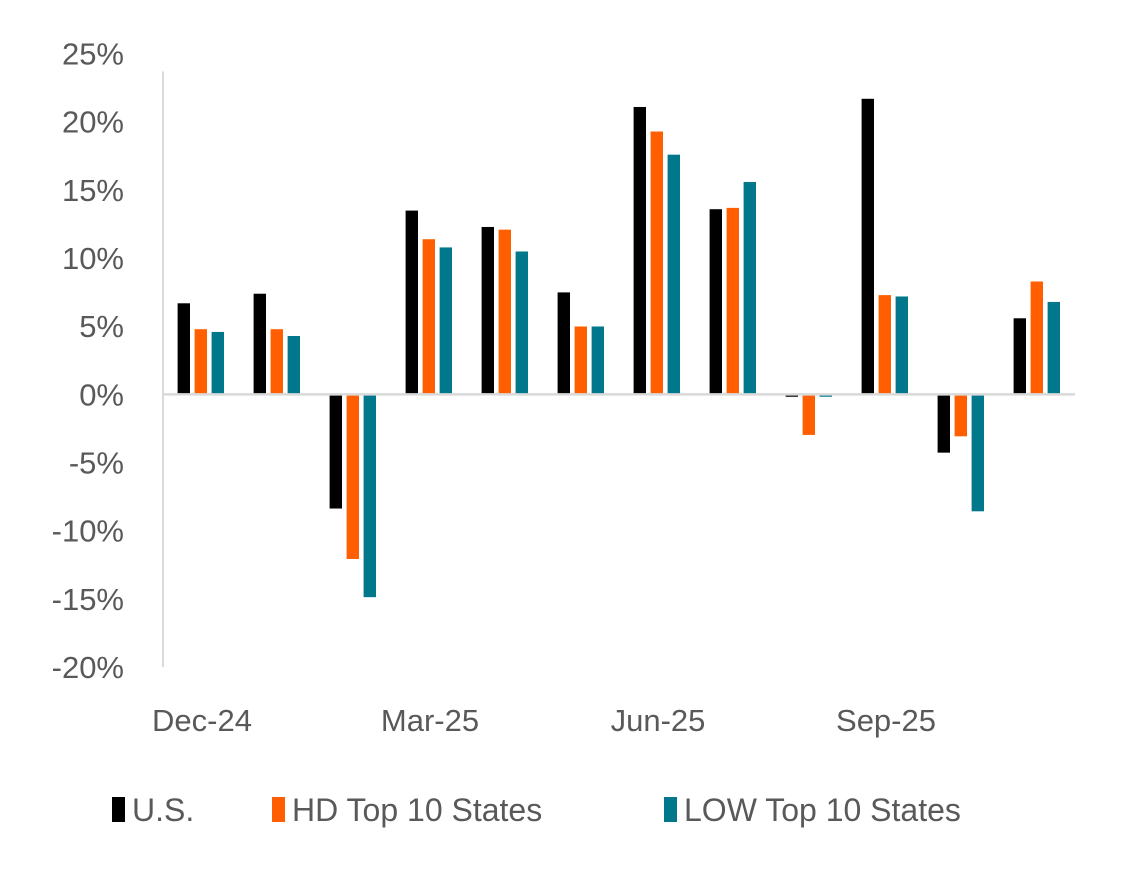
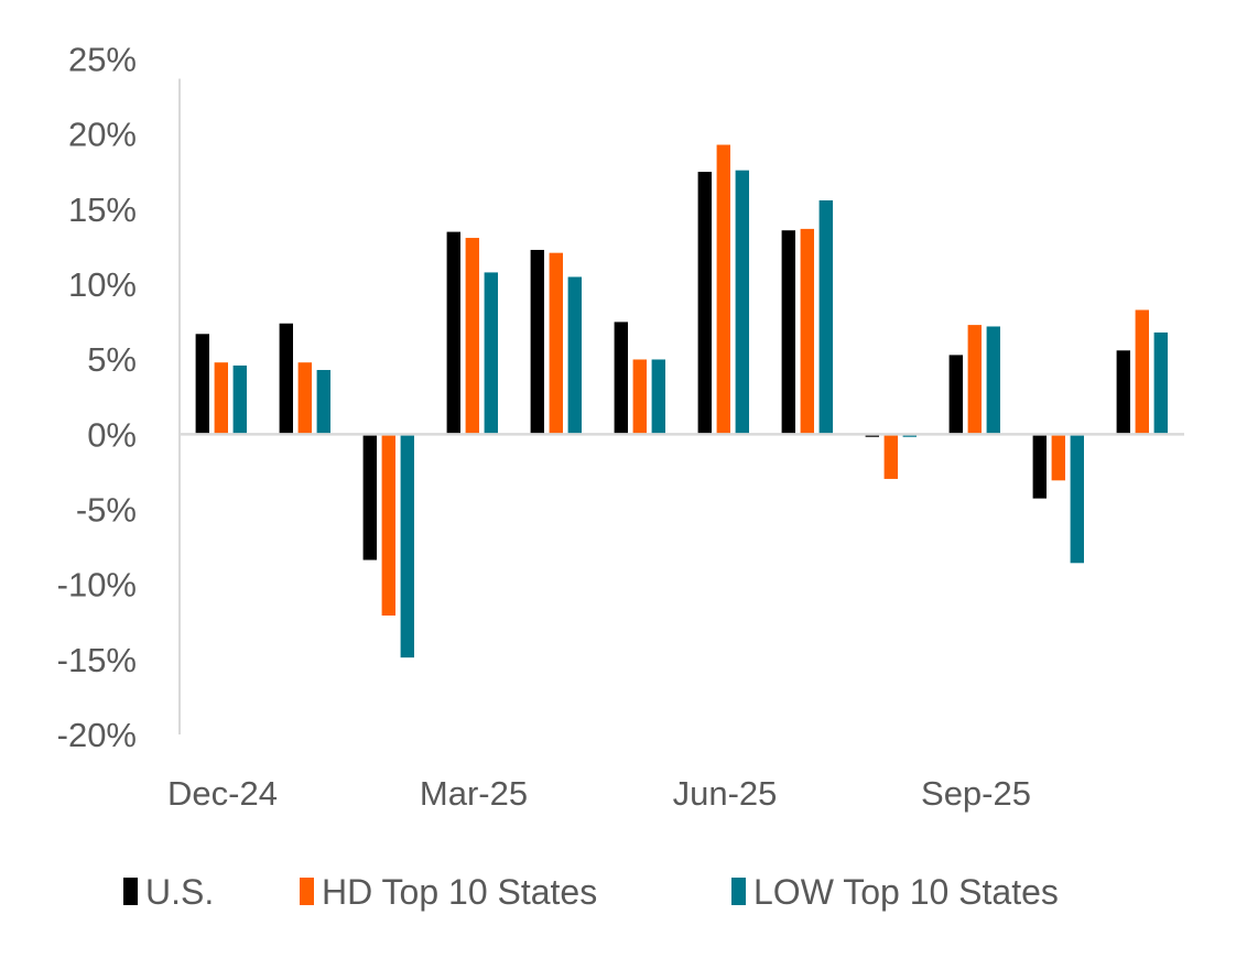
HD Top 10 States/Mar-25: 11.4% -> 13.1%
U.S./Jun-25: 21.1% -> 17.5%
U.S./Sep-25: 21.7% -> 5.3%
